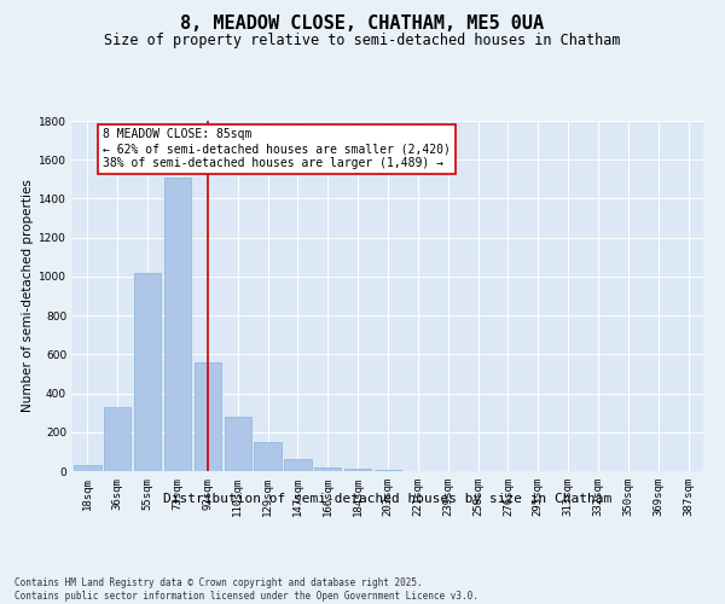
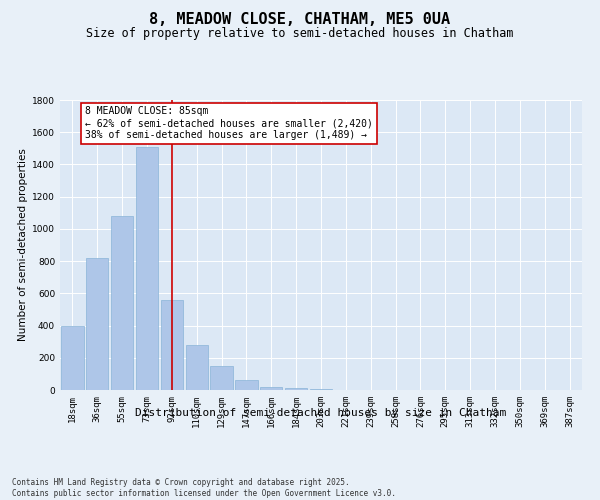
18sqm: 30 -> 400
36sqm: 330 -> 820
55sqm: 1020 -> 1080
